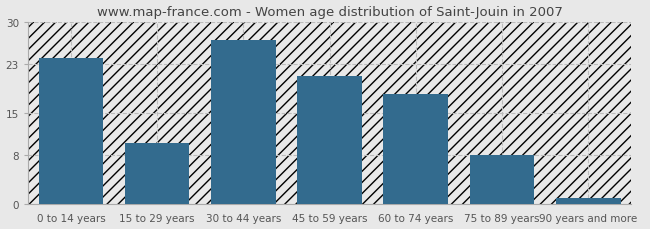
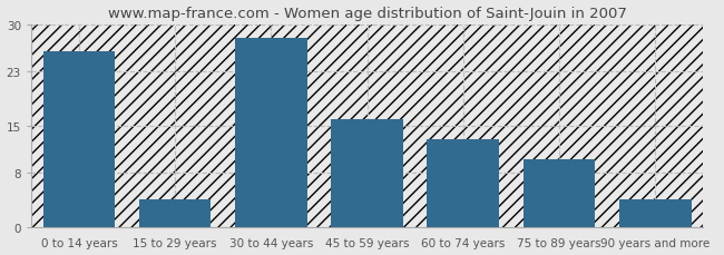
0 to 14 years: 24 -> 26
15 to 29 years: 10 -> 4
30 to 44 years: 27 -> 28
45 to 59 years: 21 -> 16
60 to 74 years: 18 -> 13
75 to 89 years: 8 -> 10
90 years and more: 1 -> 4
